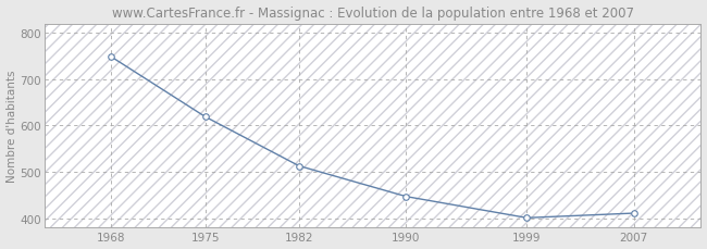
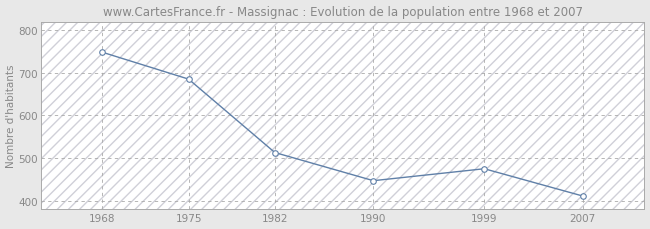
1975: 619 -> 685
1999: 401 -> 475
